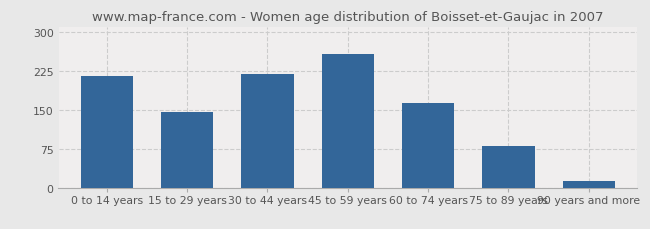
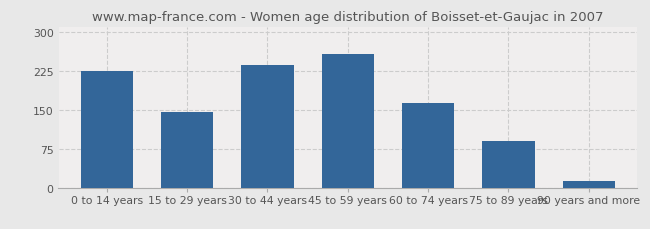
0 to 14 years: 214 -> 224
30 to 44 years: 218 -> 237
75 to 89 years: 80 -> 90
